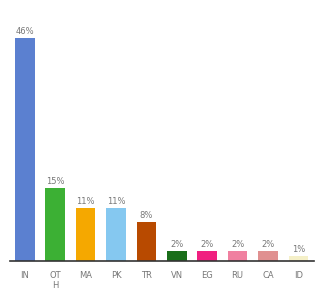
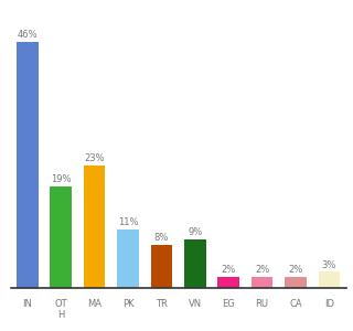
OT H: 15% -> 19%
MA: 11% -> 23%
VN: 2% -> 9%
ID: 1% -> 3%
